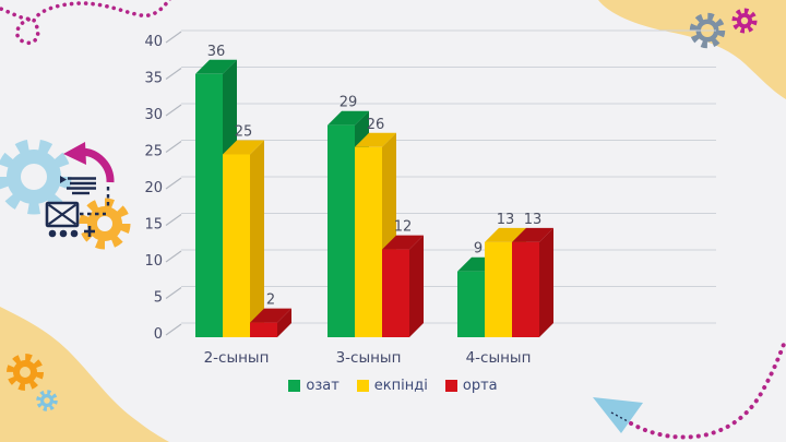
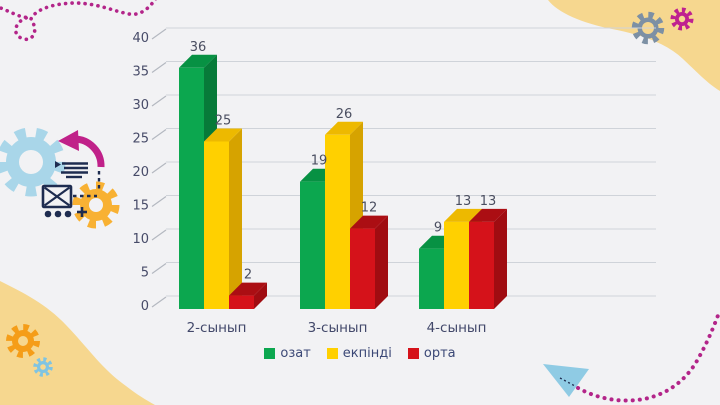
озат/3-сынып: 29 -> 19
